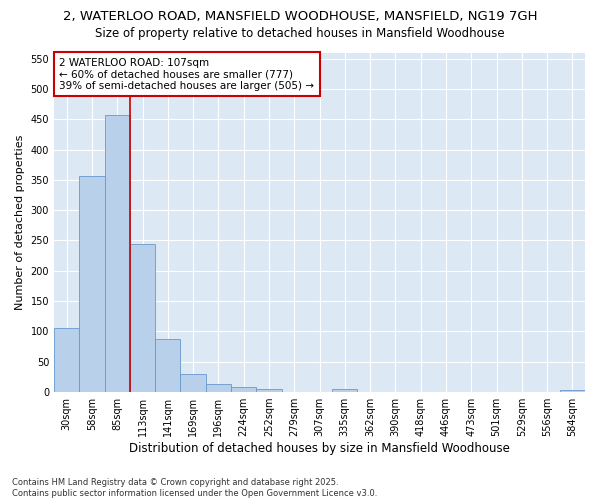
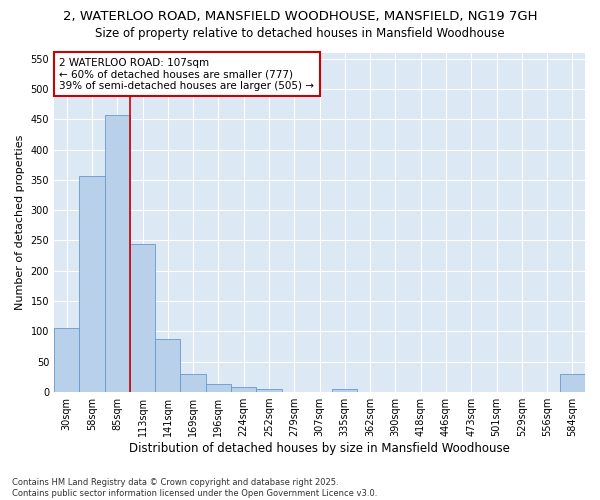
584sqm: 4 -> 30
